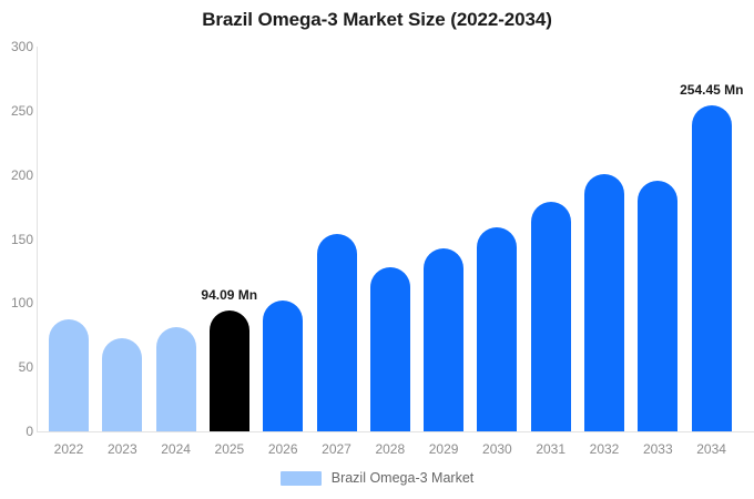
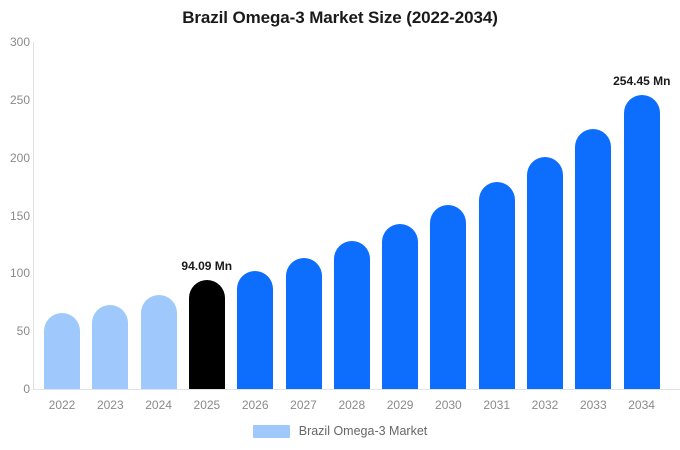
2022: 87 -> 66
2027: 154 -> 114
2033: 195 -> 225
